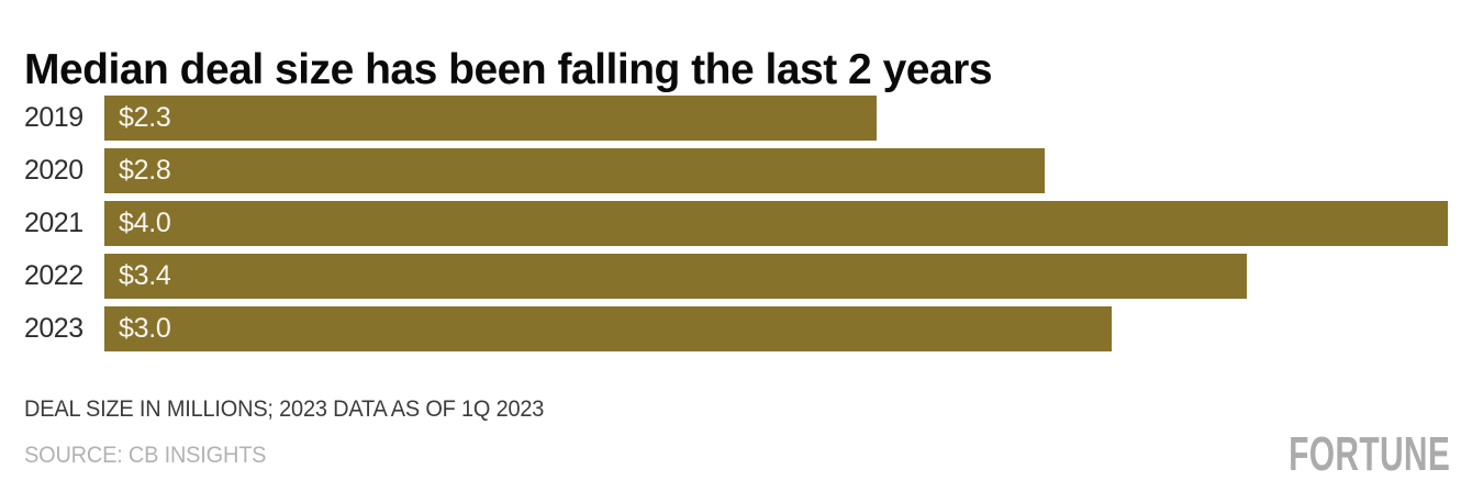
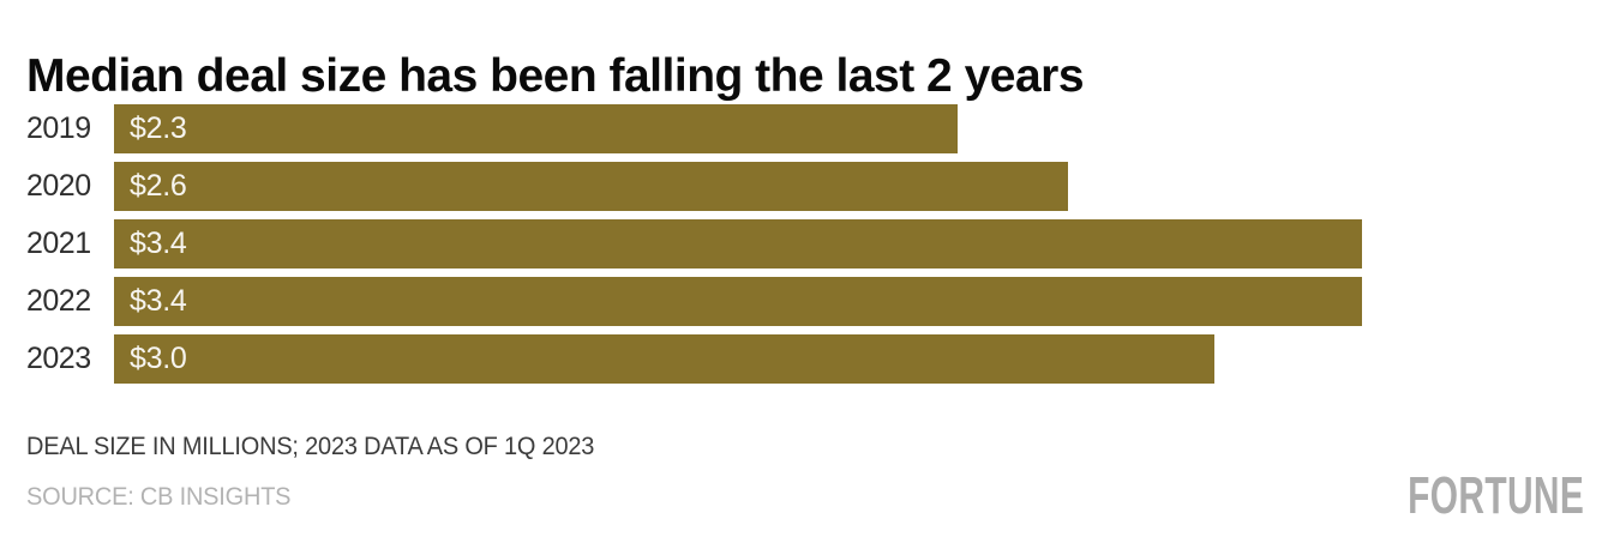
2020: $2.8 -> $2.6
2021: $4.0 -> $3.4
